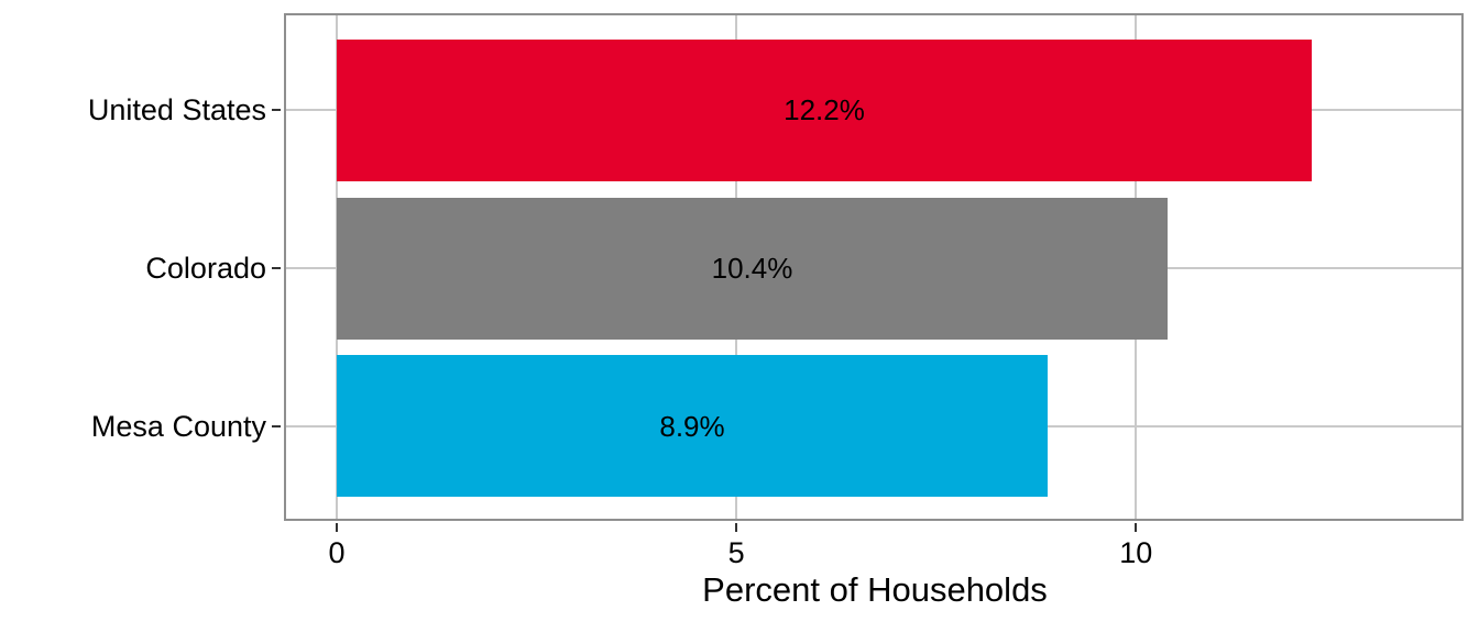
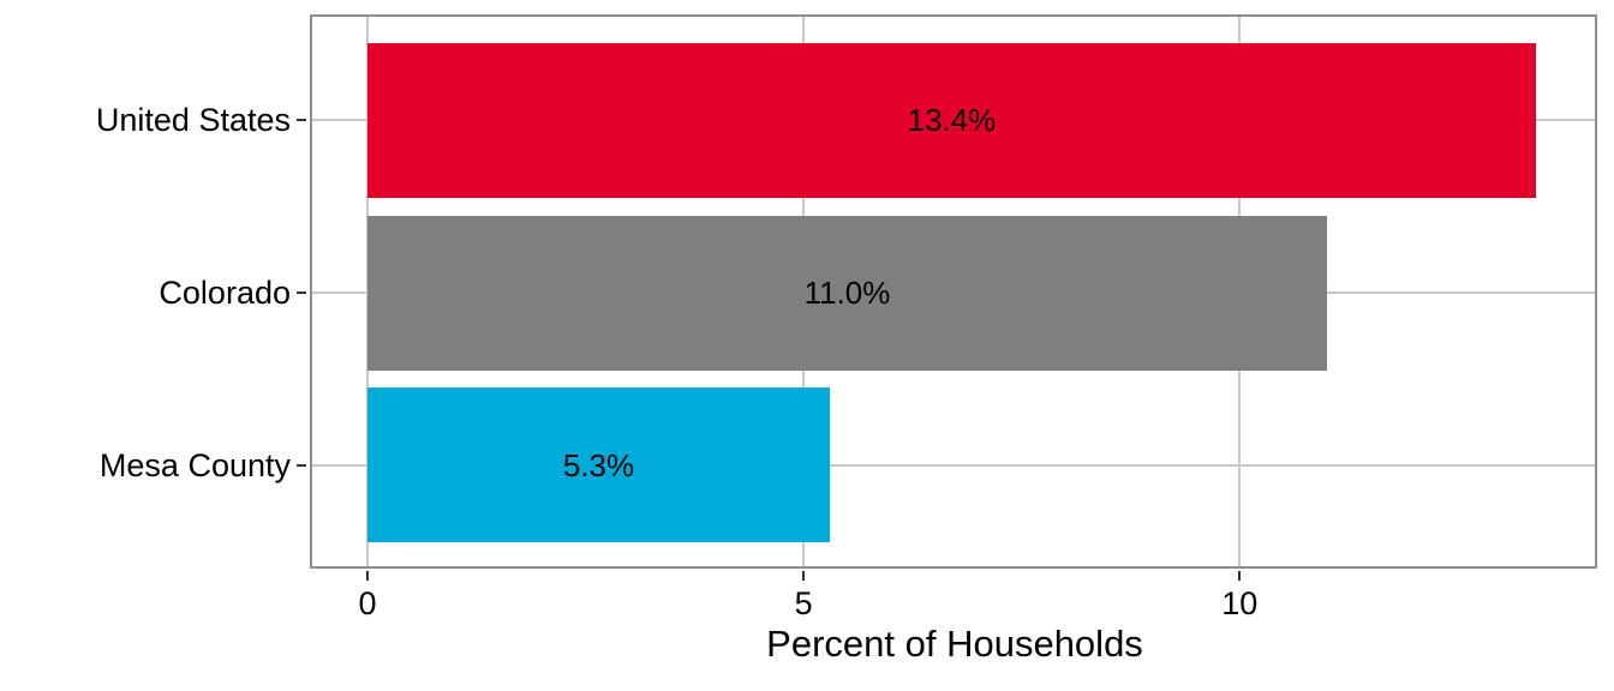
United States: 12.2% -> 13.4%
Colorado: 10.4% -> 11.0%
Mesa County: 8.9% -> 5.3%
